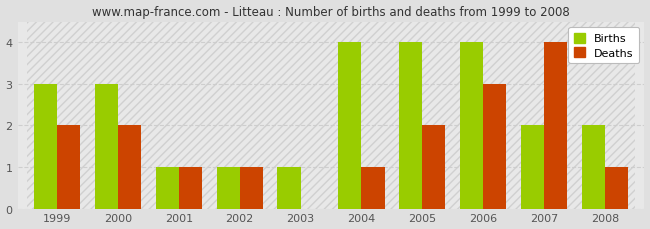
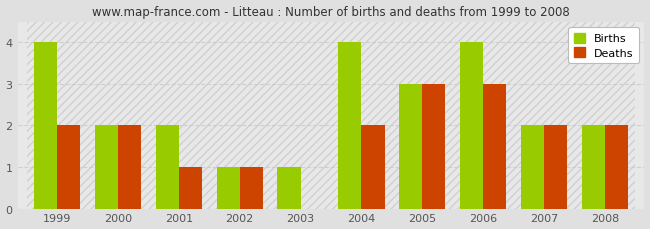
Births/1999: 3 -> 4
Births/2000: 3 -> 2
Births/2001: 1 -> 2
Deaths/2004: 1 -> 2
Births/2005: 4 -> 3
Deaths/2005: 2 -> 3
Deaths/2007: 4 -> 2
Deaths/2008: 1 -> 2
